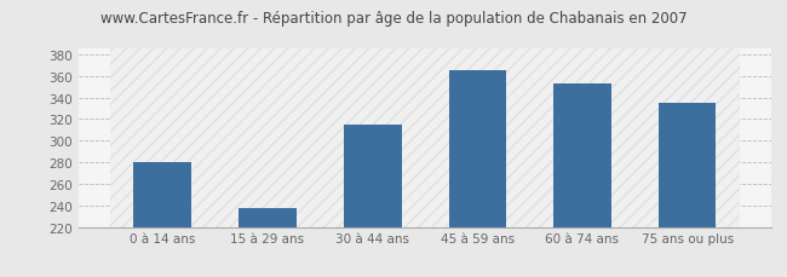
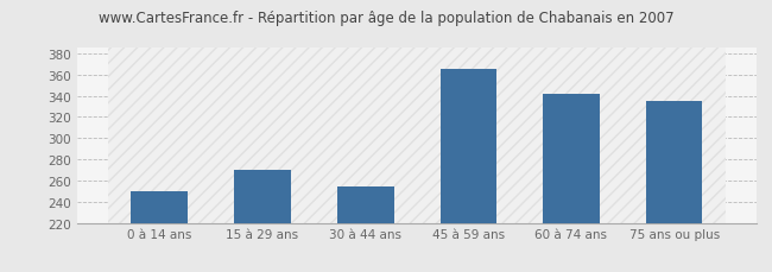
0 à 14 ans: 280 -> 250
15 à 29 ans: 238 -> 270
30 à 44 ans: 315 -> 254
60 à 74 ans: 353 -> 342
